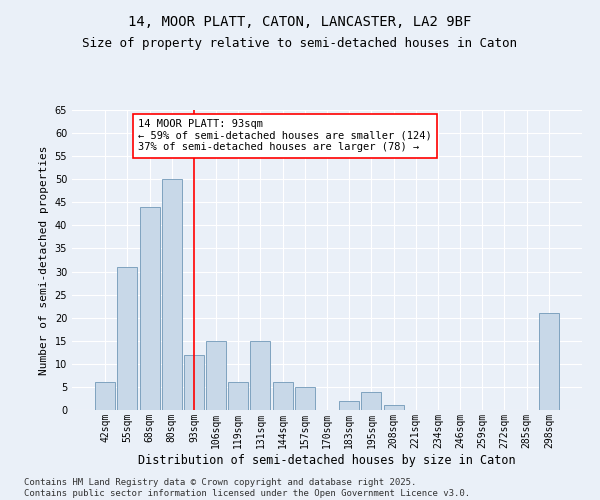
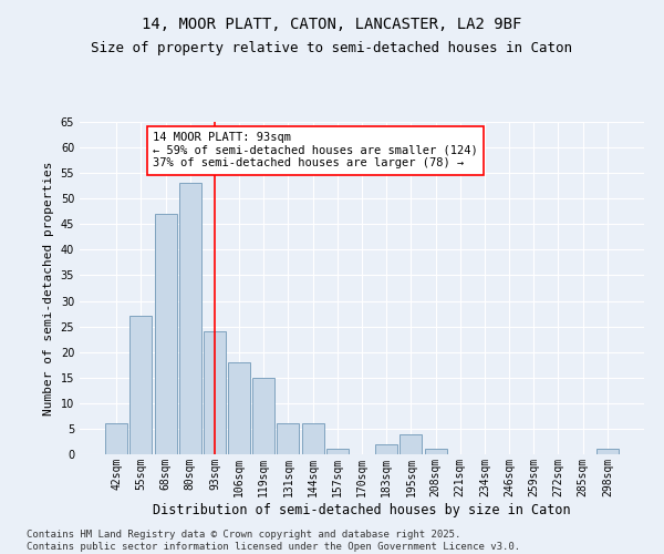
55sqm: 31 -> 27
68sqm: 44 -> 47
80sqm: 50 -> 53
93sqm: 12 -> 24
106sqm: 15 -> 18
119sqm: 6 -> 15
131sqm: 15 -> 6
157sqm: 5 -> 1
298sqm: 21 -> 1
